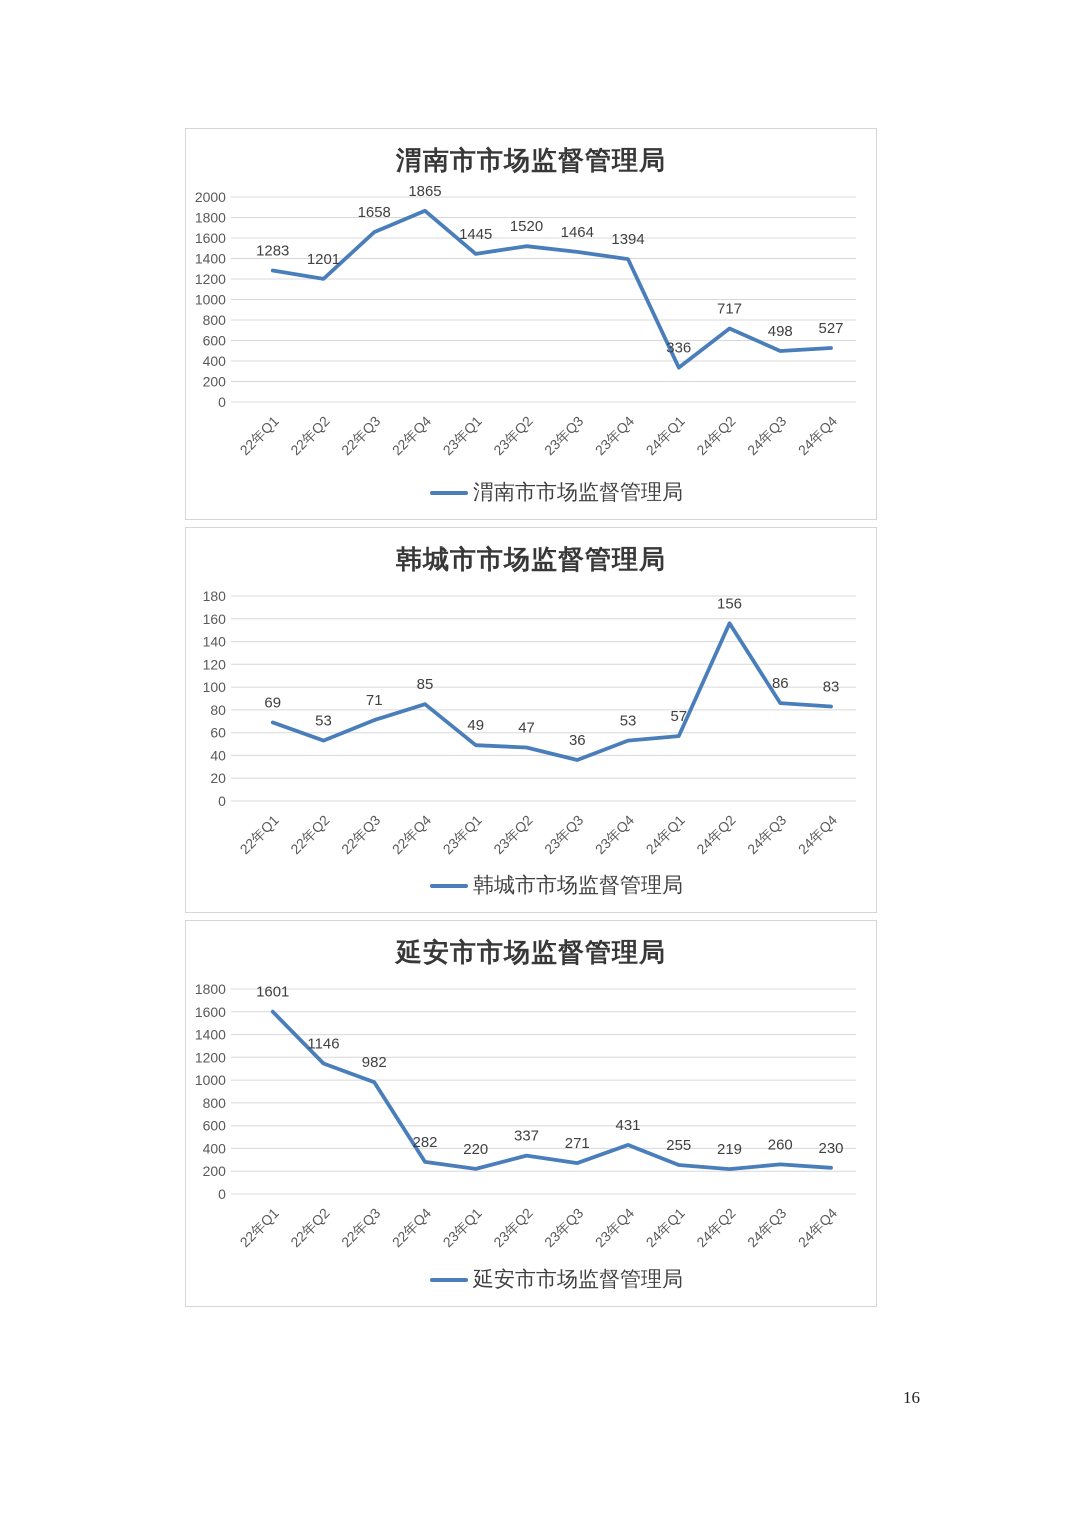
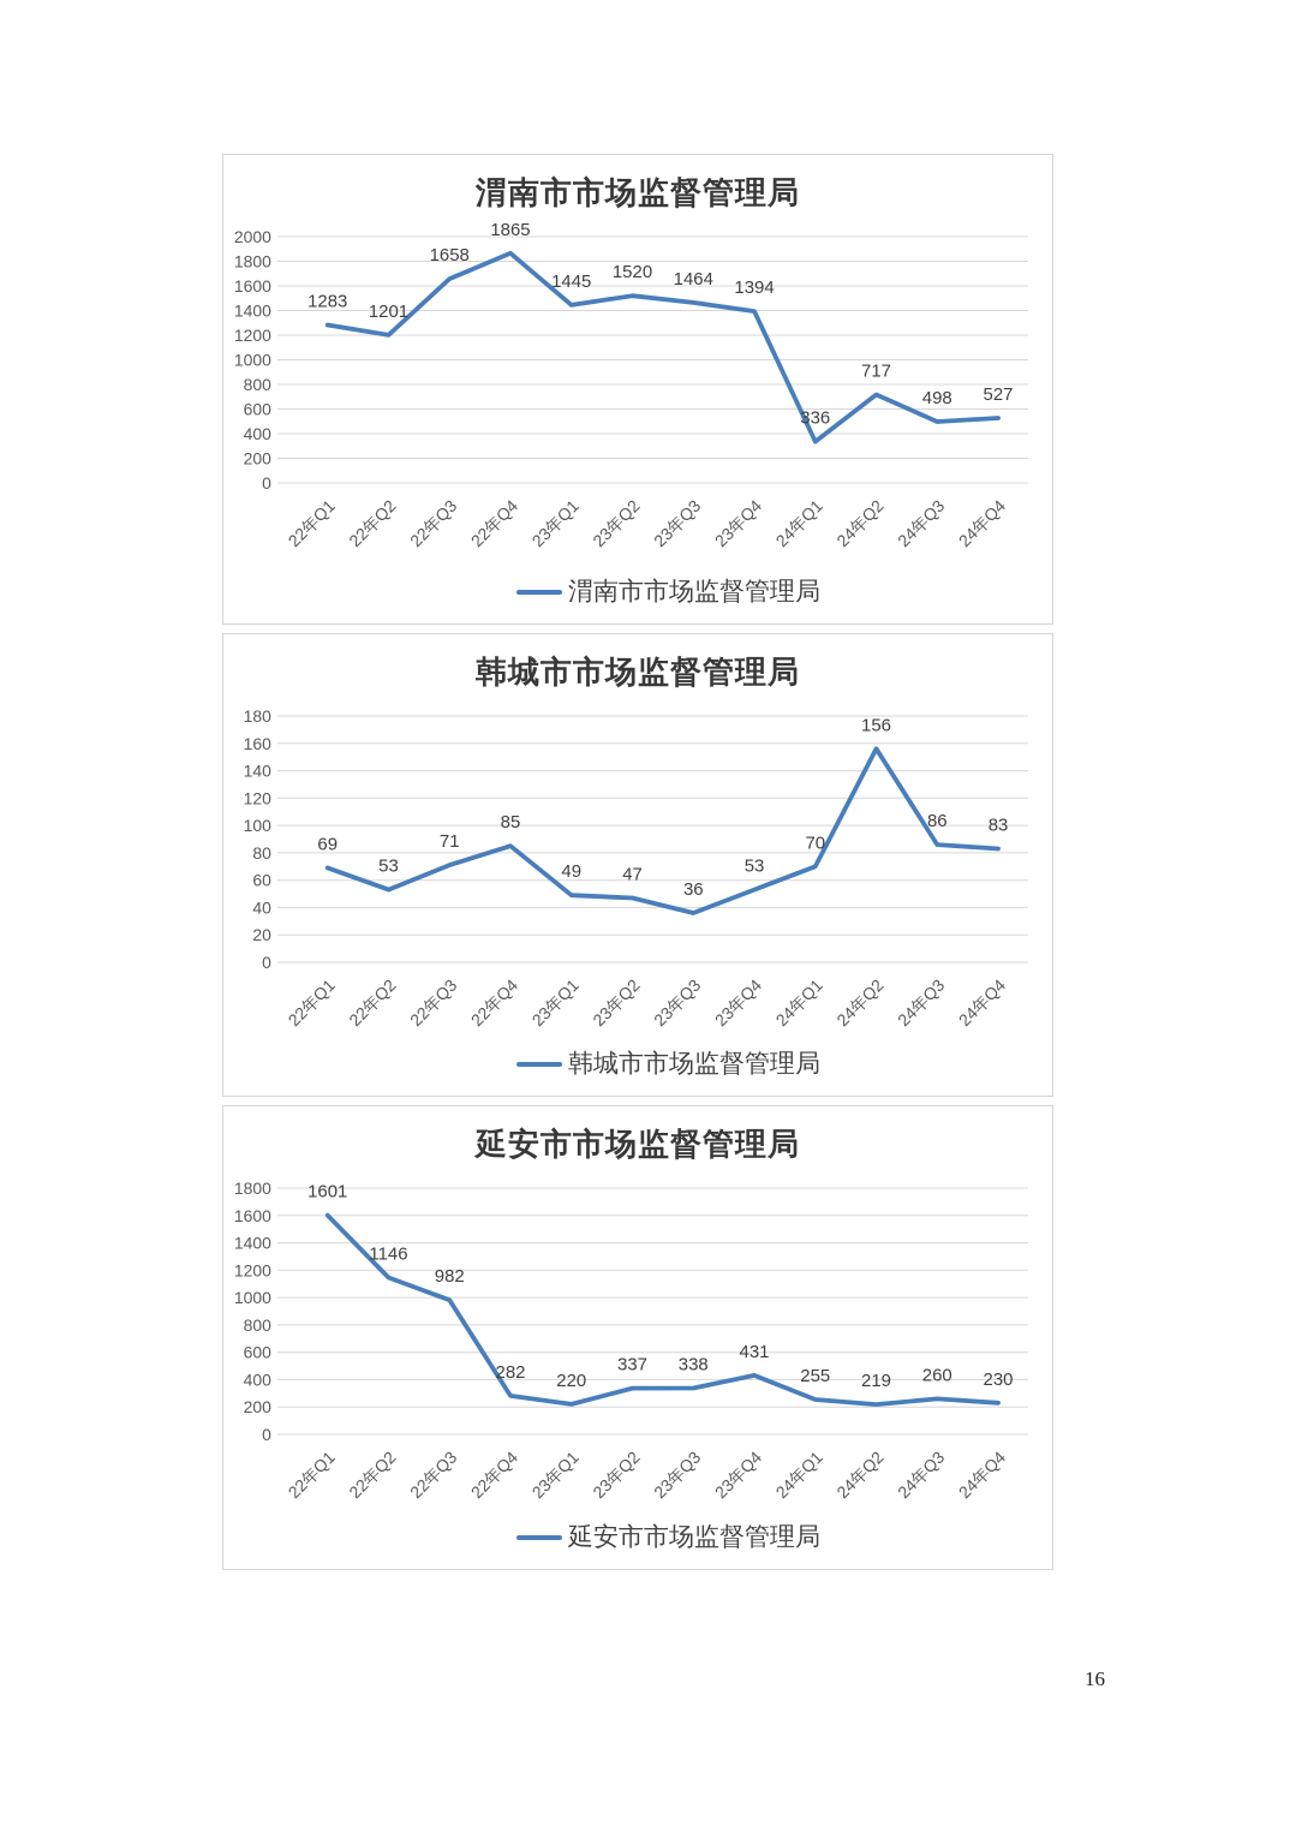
韩城市市场监督管理局/24年Q1: 57 -> 70
延安市市场监督管理局/23年Q3: 271 -> 338
